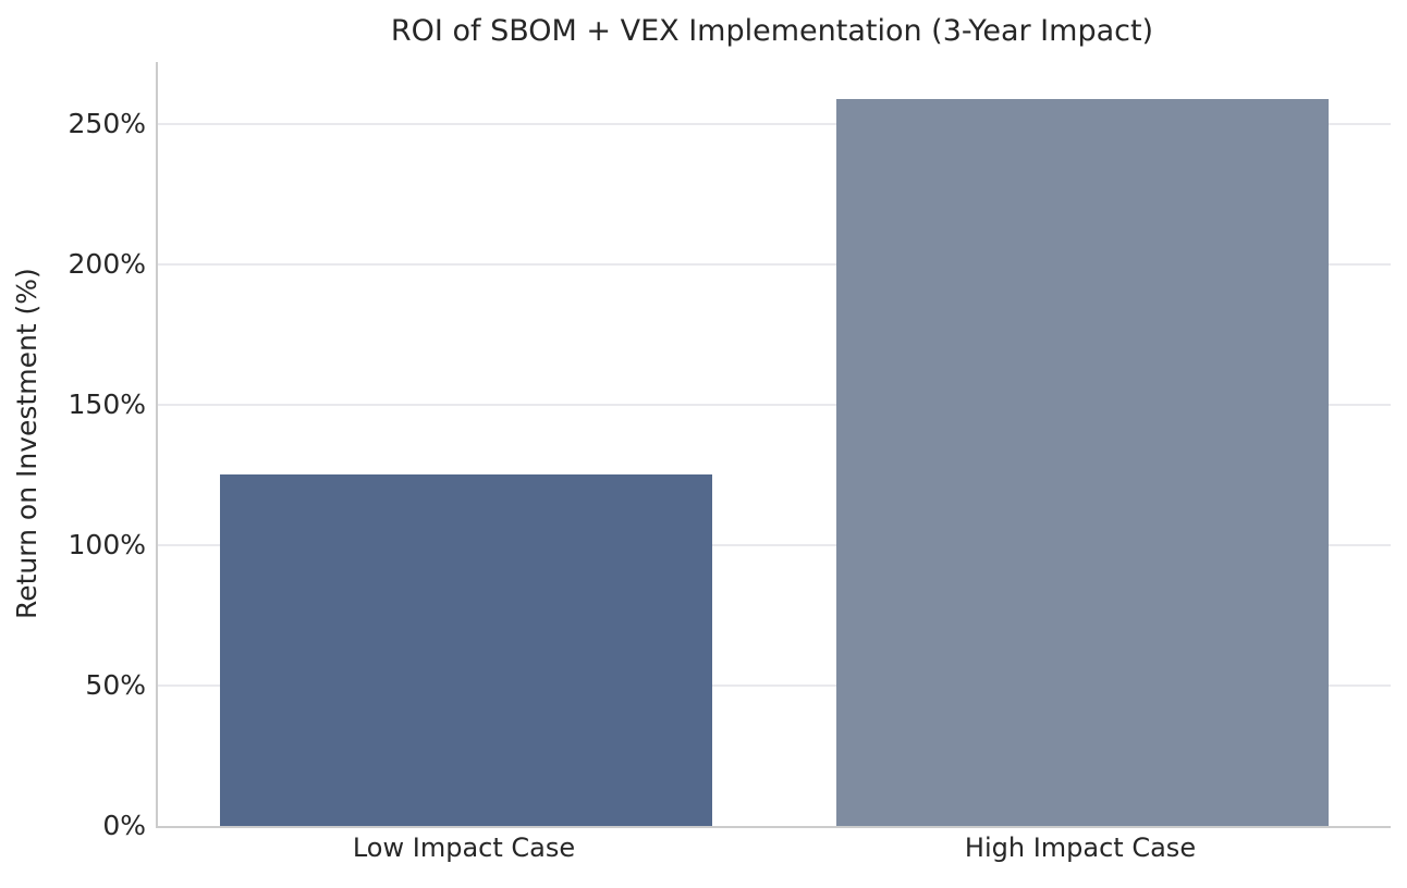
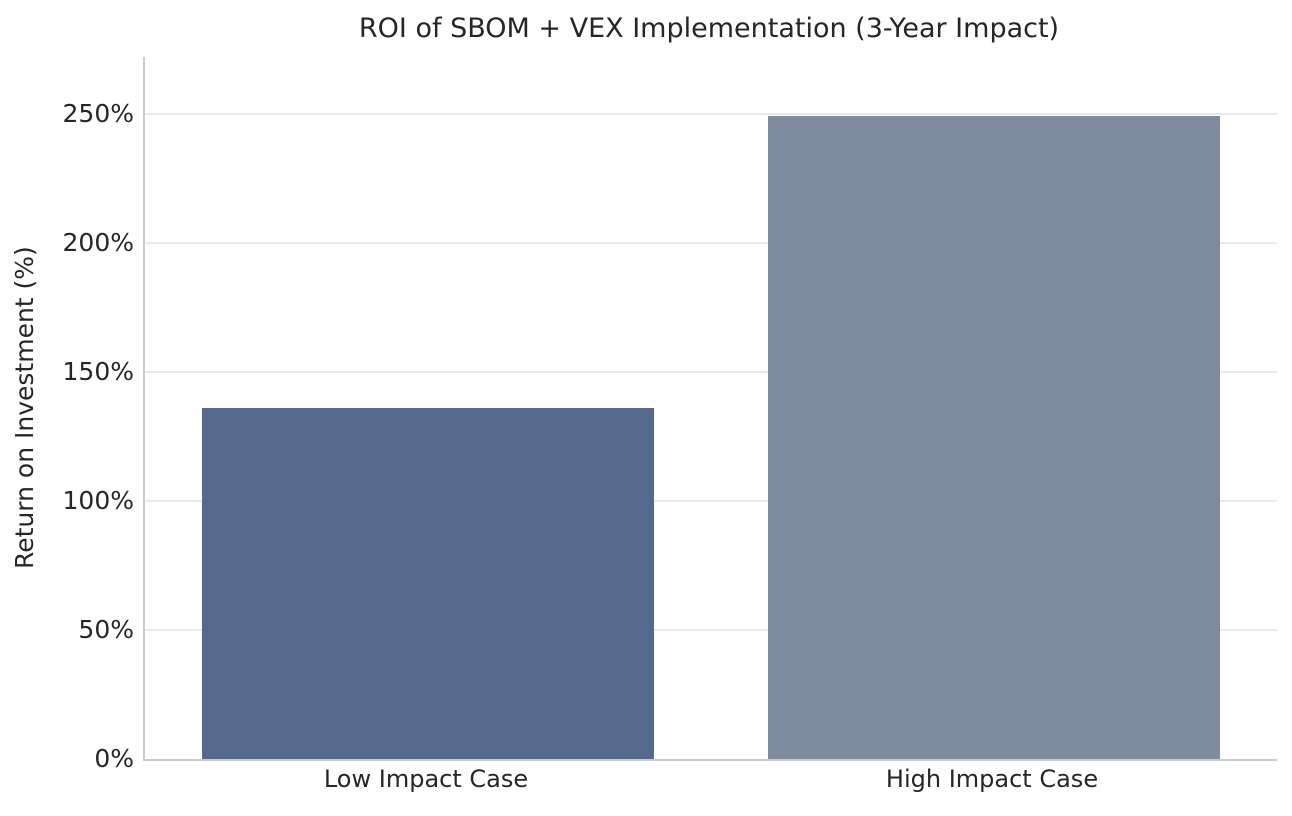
Low Impact Case: 125% -> 136%
High Impact Case: 259% -> 249%
